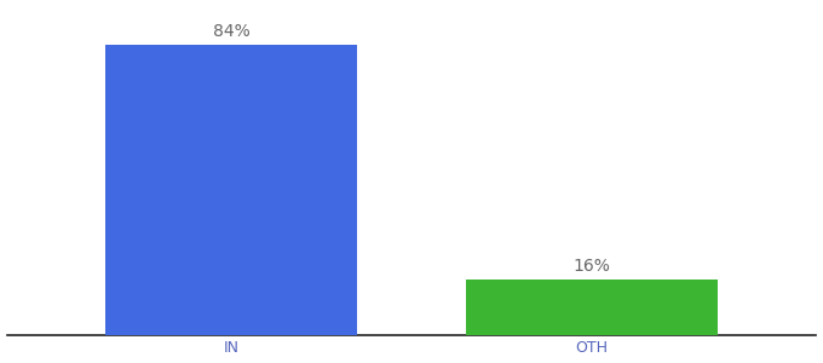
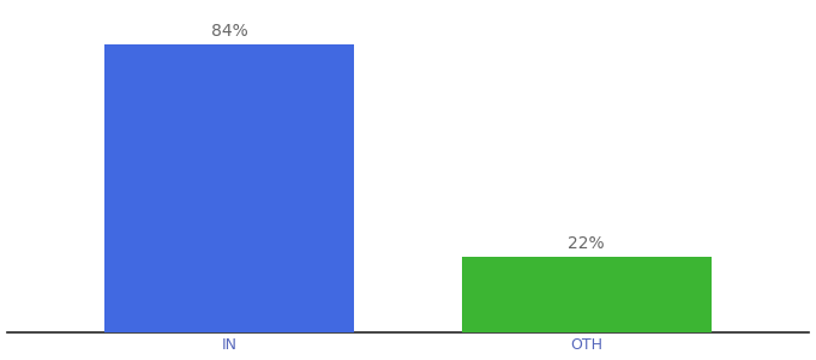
OTH: 16% -> 22%
